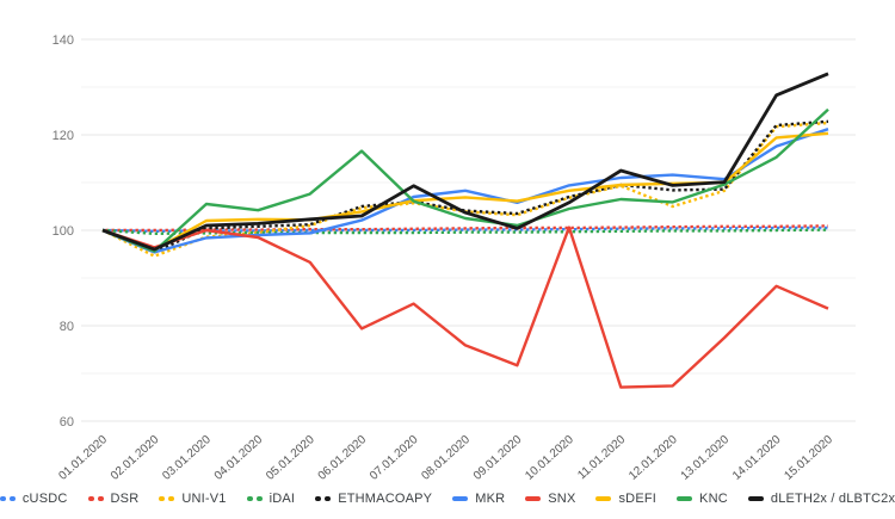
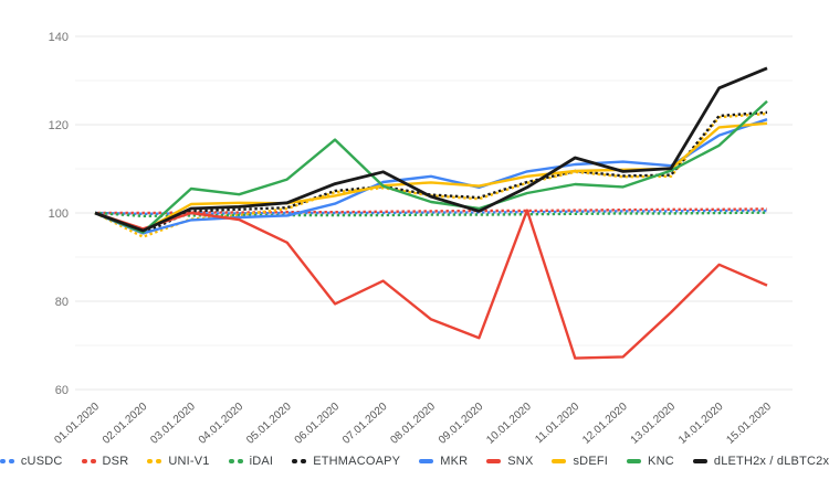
dLETH2x / dLBTC2x/06.01.2020: 103 -> 107
UNI-V1/12.01.2020: 105 -> 108
